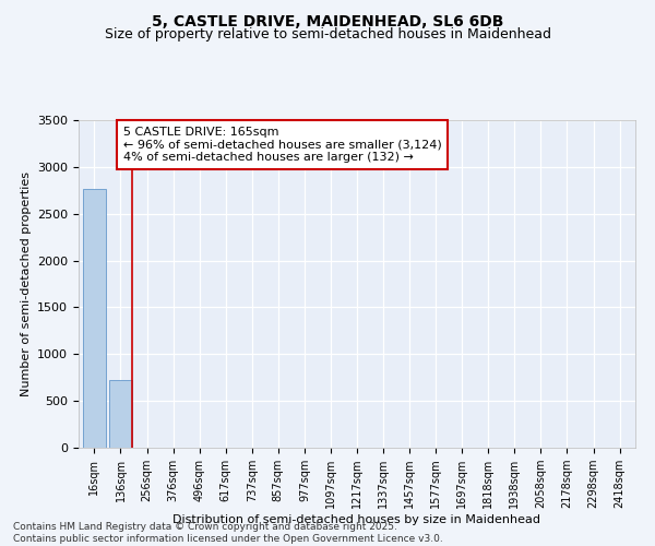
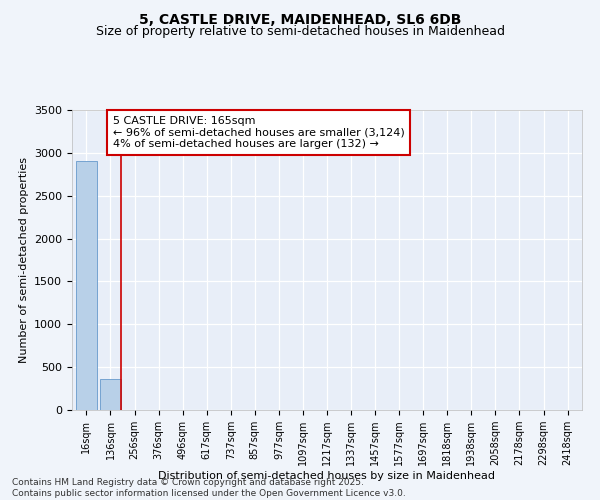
16sqm: 2760 -> 2900
136sqm: 720 -> 360
